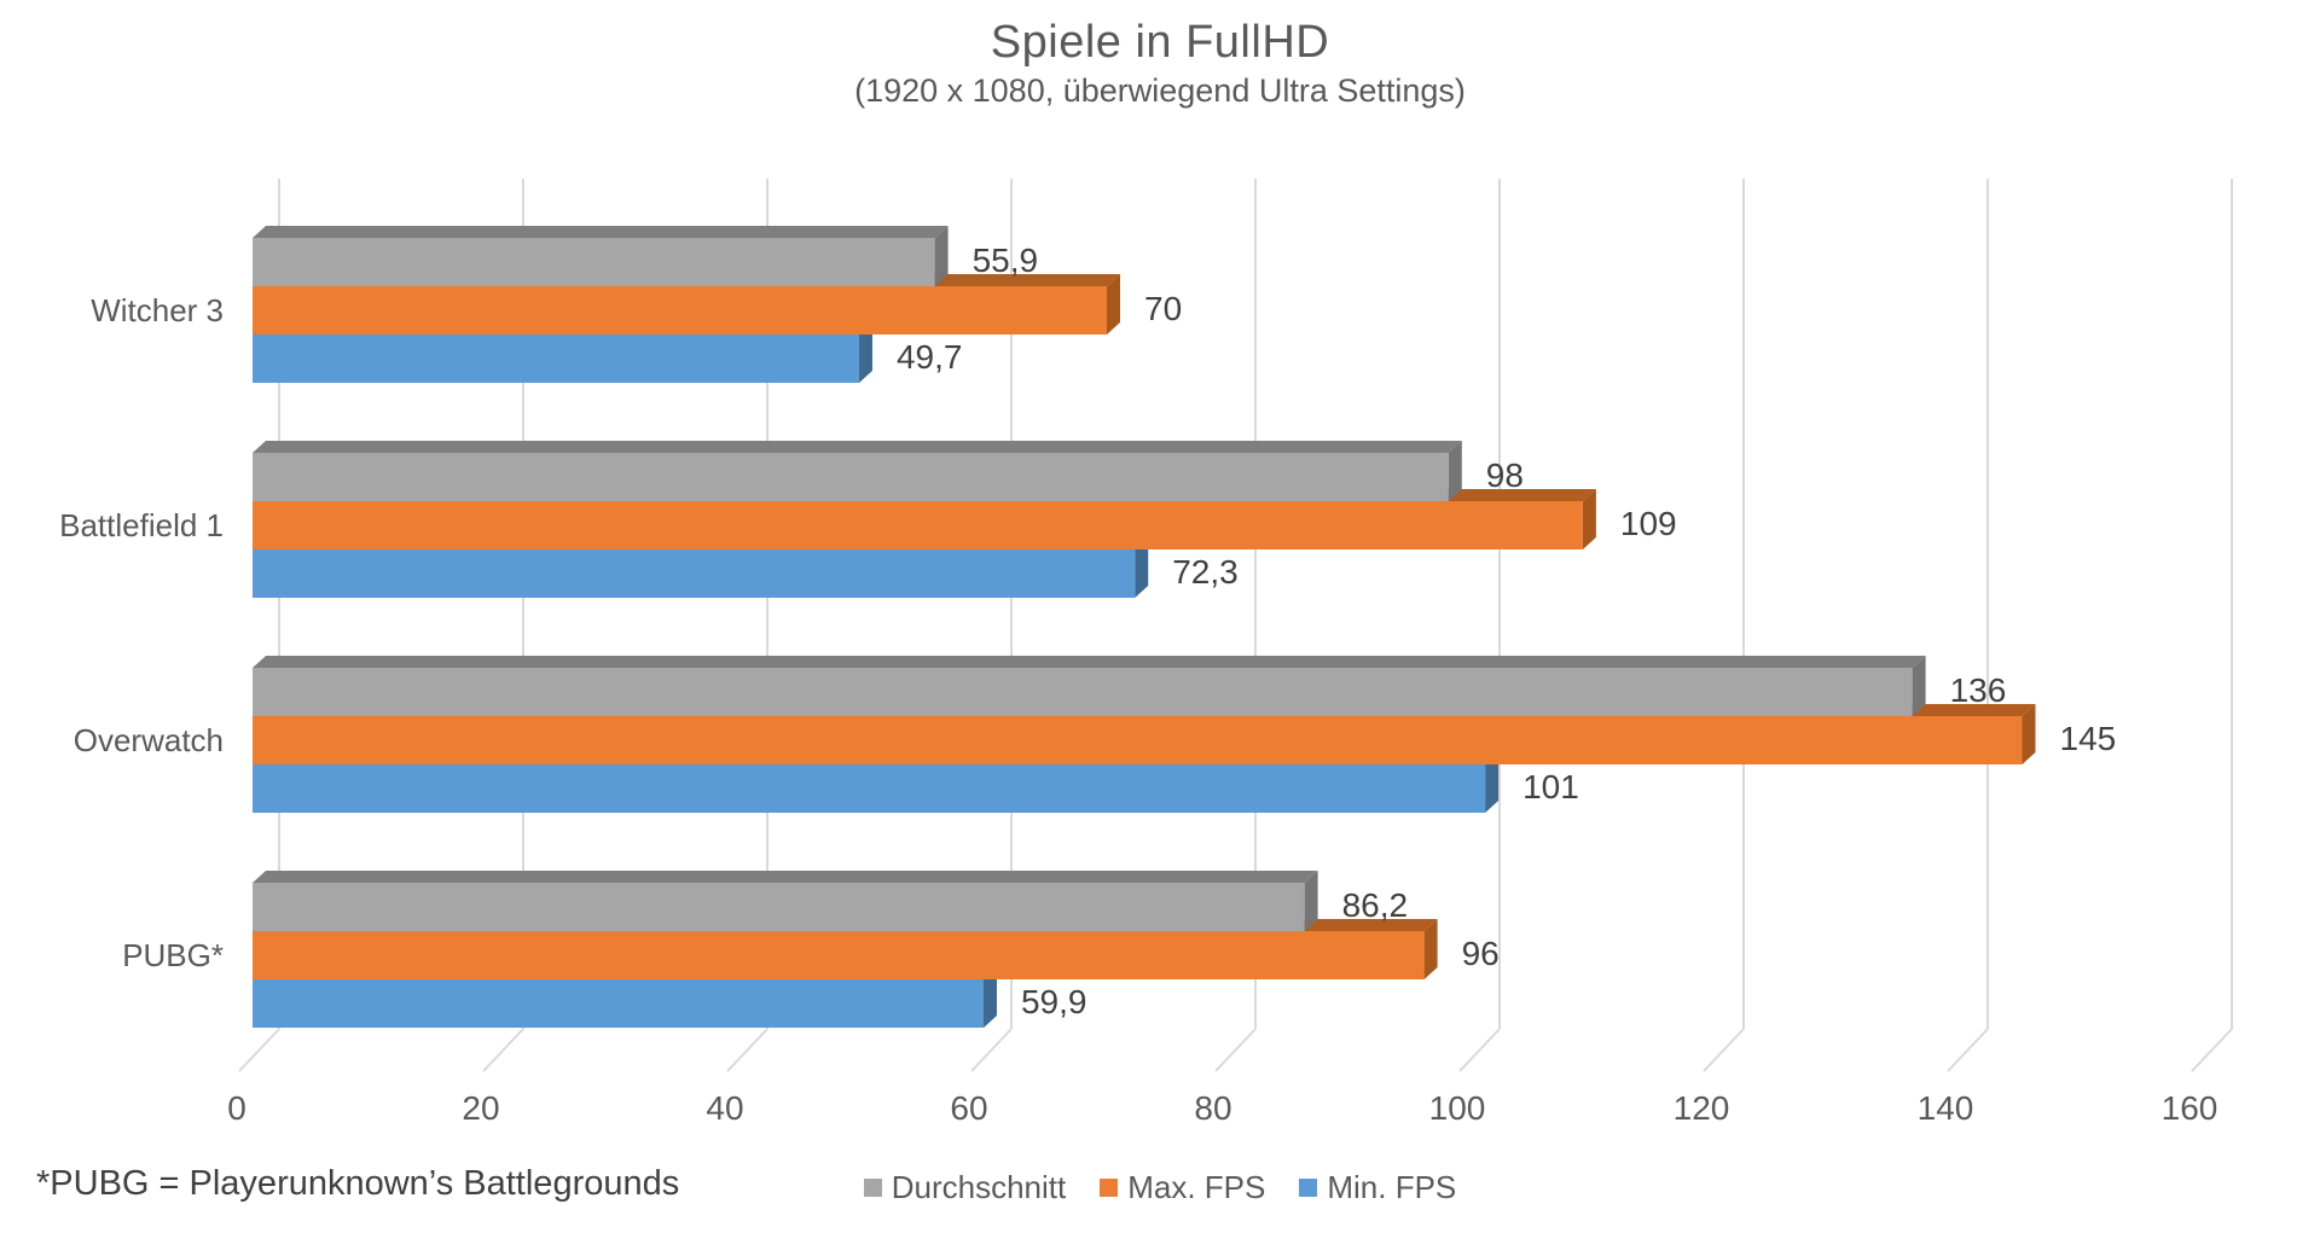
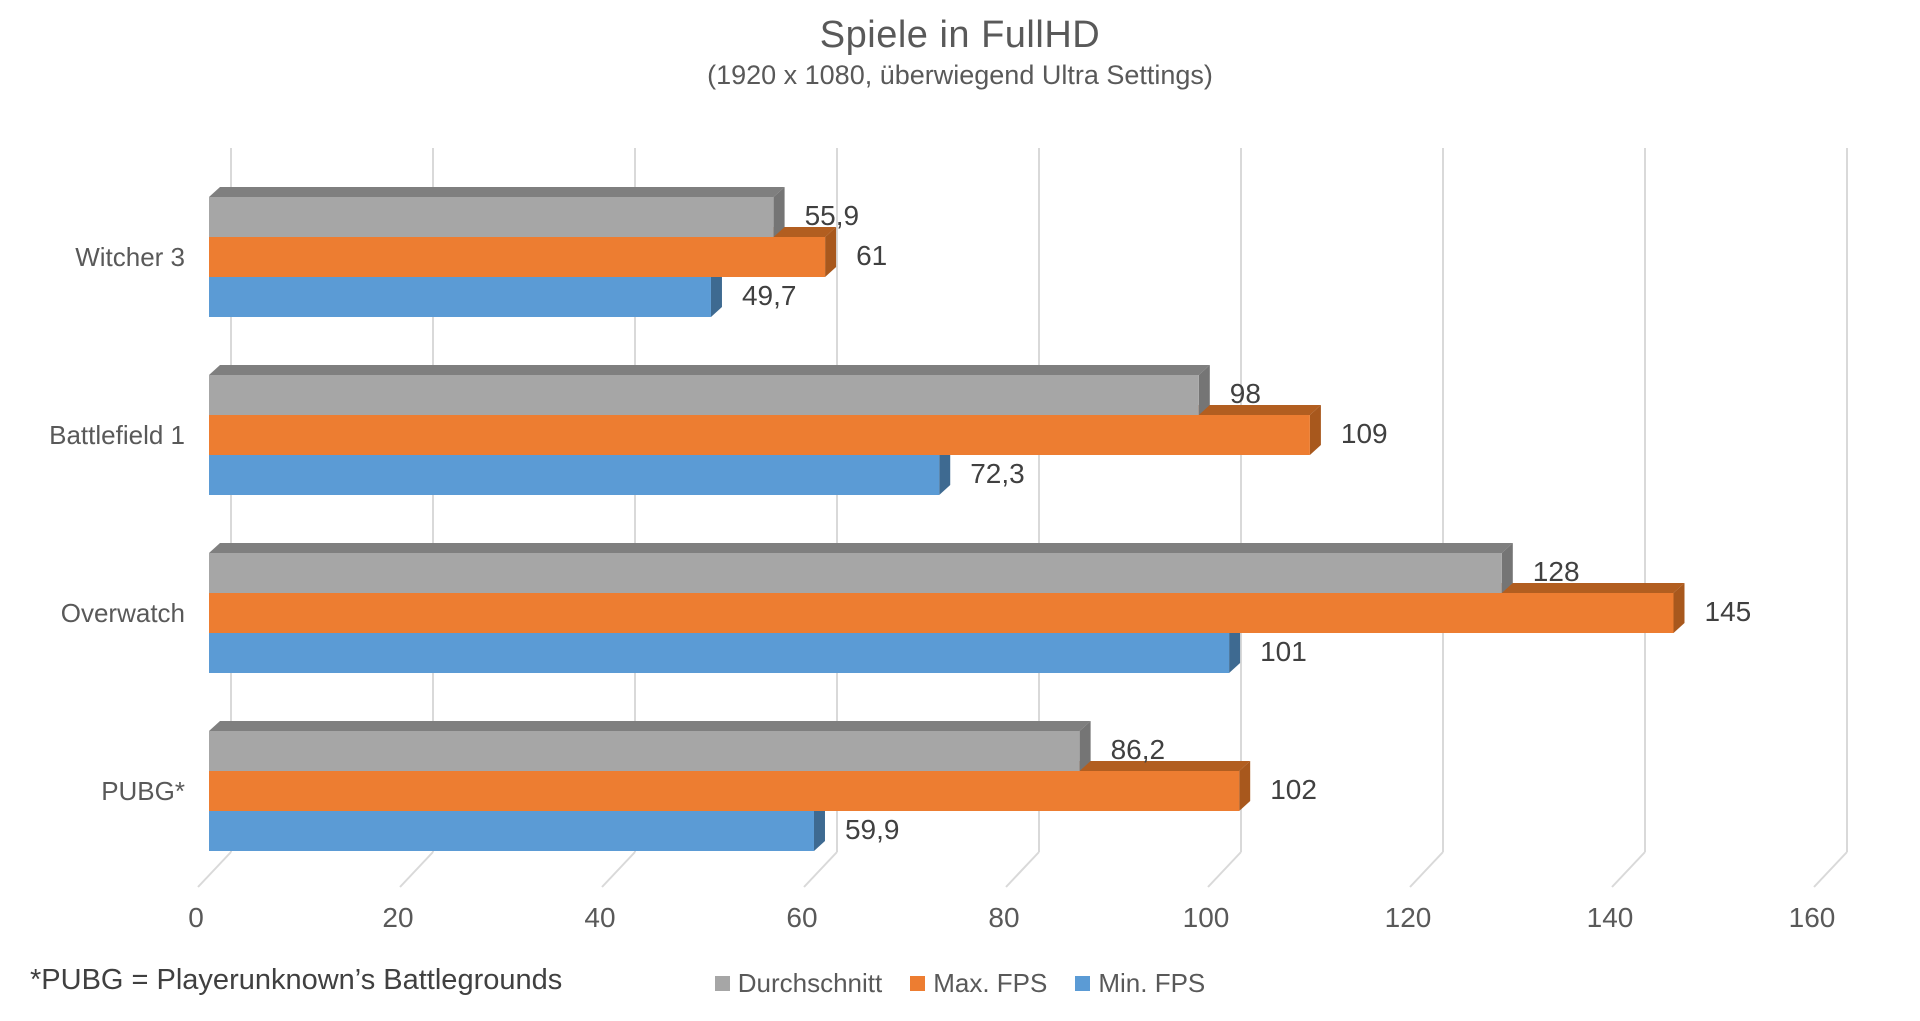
Max. FPS/Witcher 3: 70 -> 61
Durchschnitt/Overwatch: 136 -> 128
Max. FPS/PUBG*: 96 -> 102
